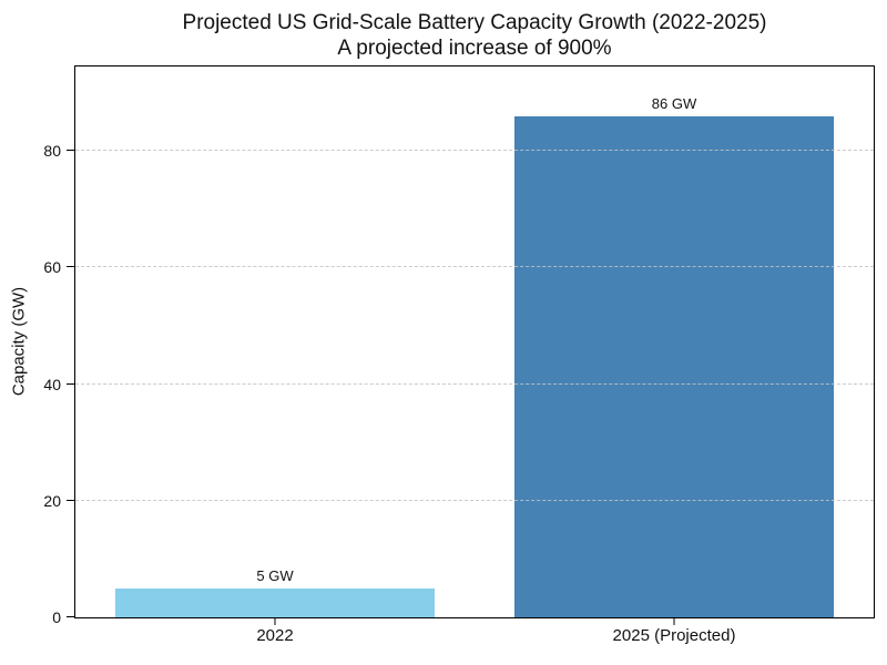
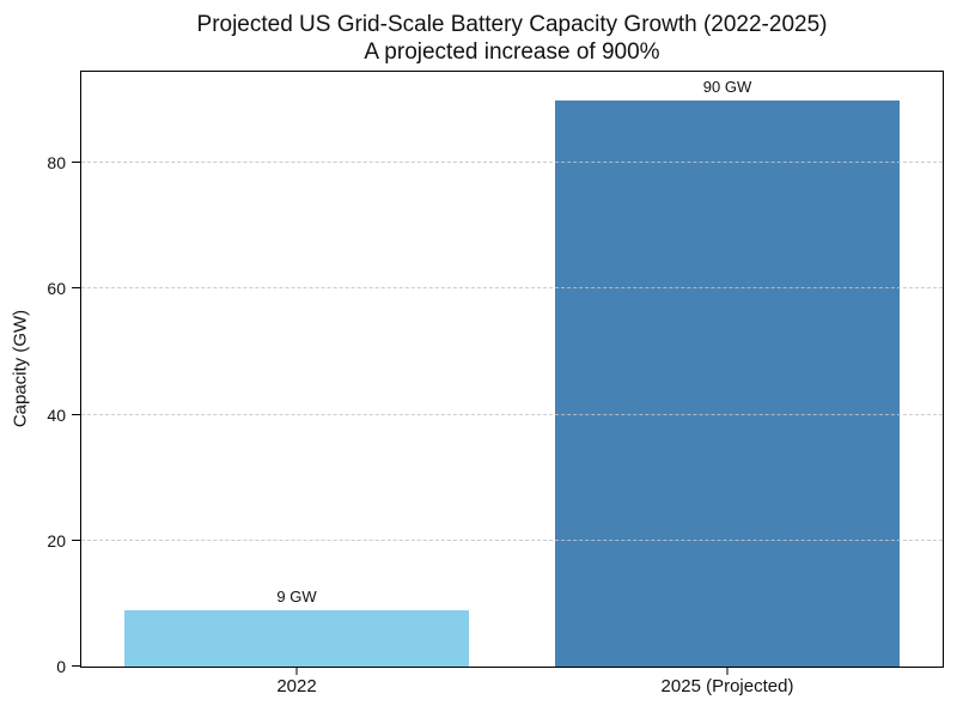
2022: 5 -> 9
2025 (Projected): 86 -> 90
